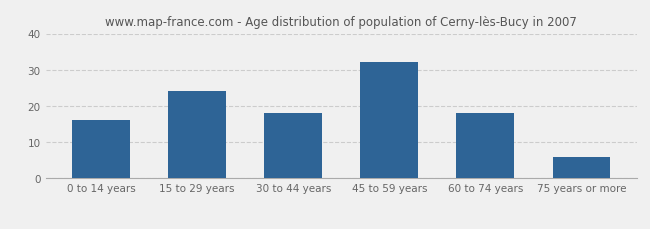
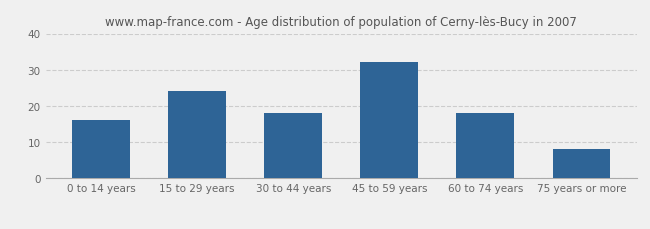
75 years or more: 6 -> 8
